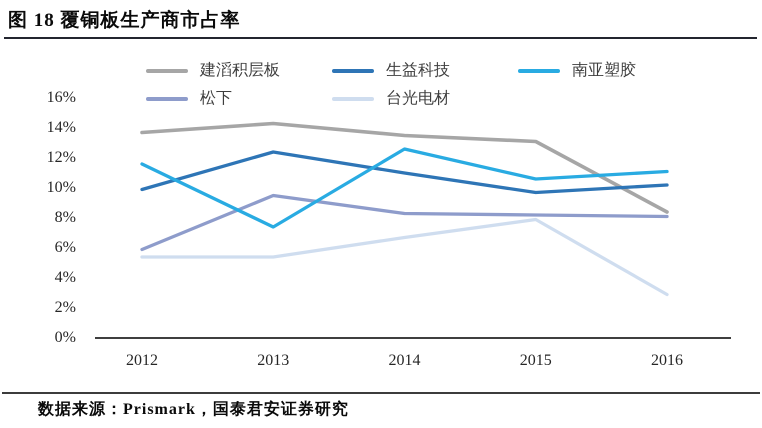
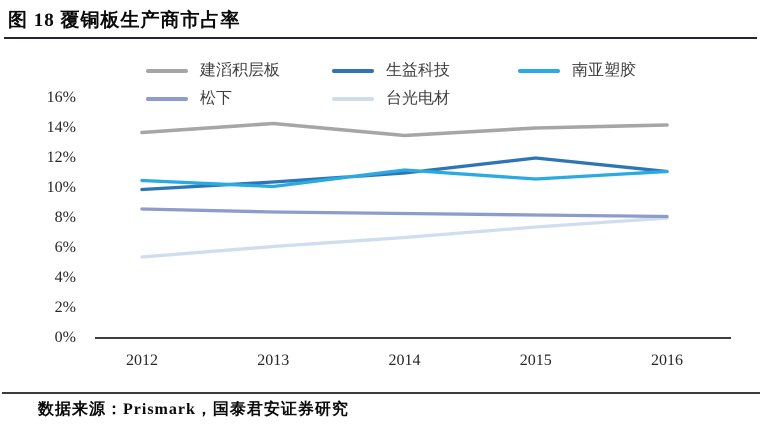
南亚塑胶/2012: 11.6% -> 10.5%
松下/2012: 5.9% -> 8.6%
生益科技/2013: 12.4% -> 10.4%
南亚塑胶/2013: 7.4% -> 10.1%
松下/2013: 9.5% -> 8.4%
台光电材/2013: 5.4% -> 6.1%
南亚塑胶/2014: 12.6% -> 11.2%
建滔积层板/2015: 13.1% -> 14.0%
生益科技/2015: 9.7% -> 12.0%
台光电材/2015: 7.9% -> 7.4%
建滔积层板/2016: 8.4% -> 14.2%
生益科技/2016: 10.2% -> 11.1%
台光电材/2016: 2.9% -> 8.0%
